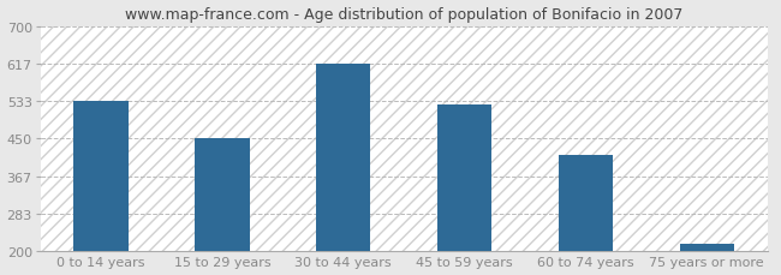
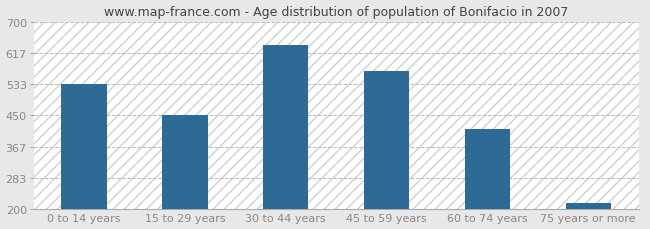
30 to 44 years: 615 -> 638
45 to 59 years: 525 -> 568
